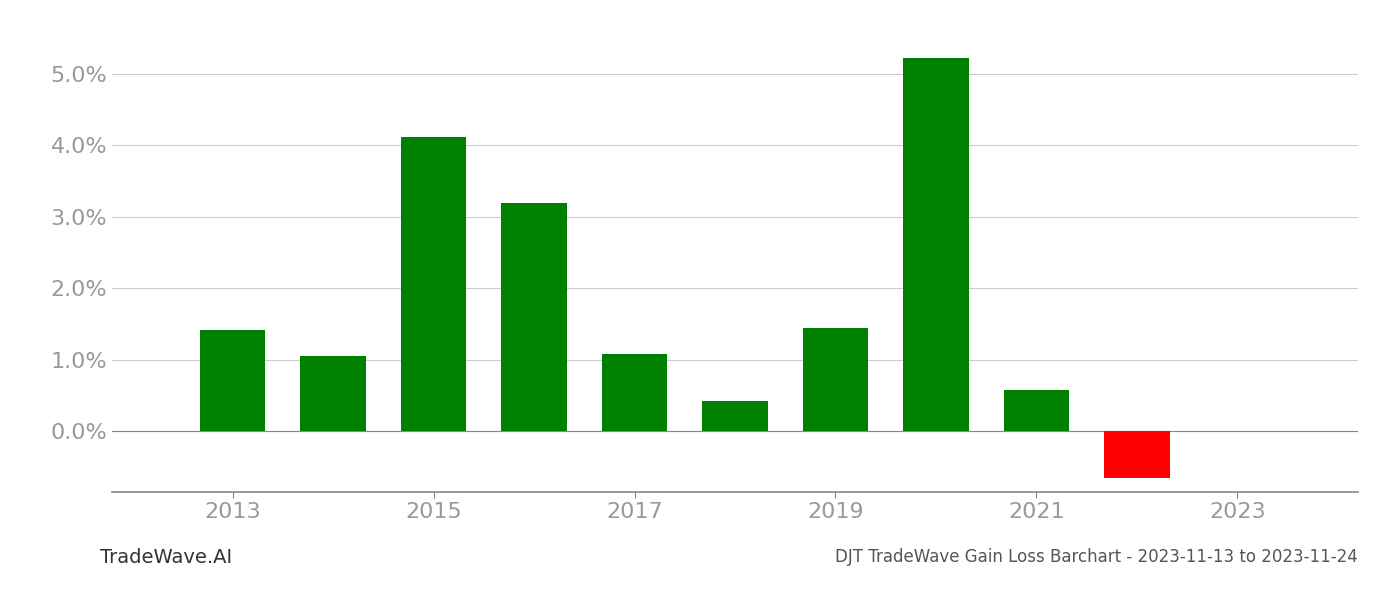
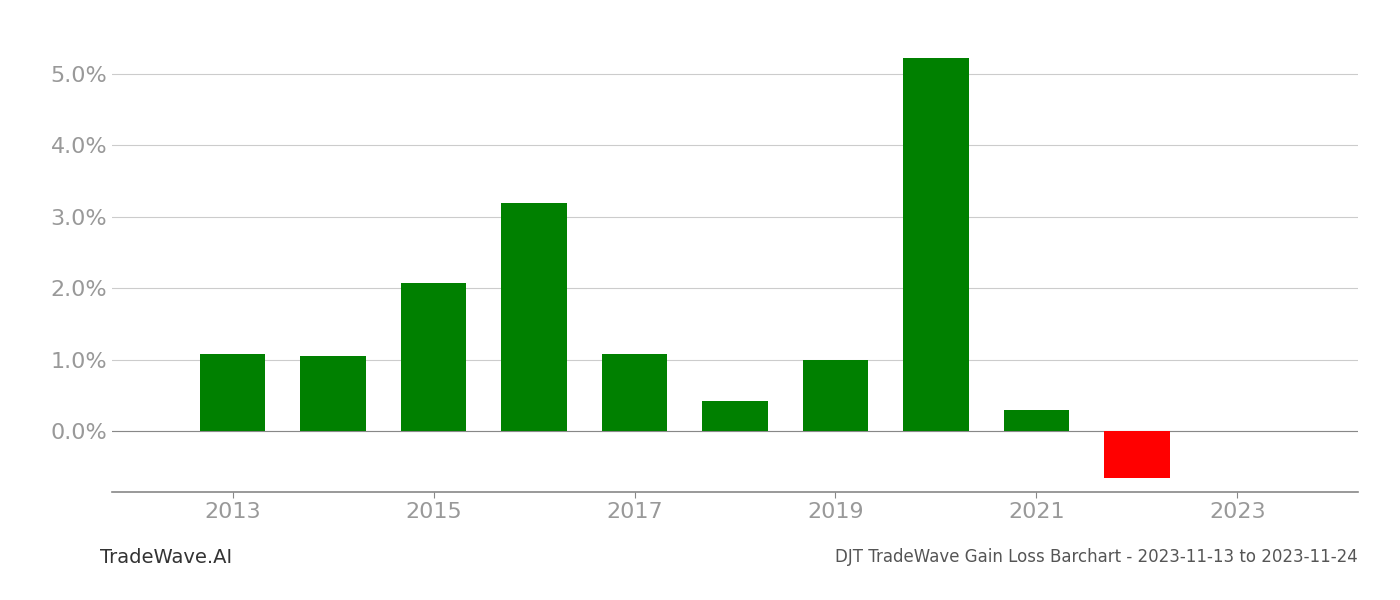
2013: 1.42% -> 1.08%
2015: 4.12% -> 2.08%
2019: 1.44% -> 1.00%
2021: 0.58% -> 0.30%
